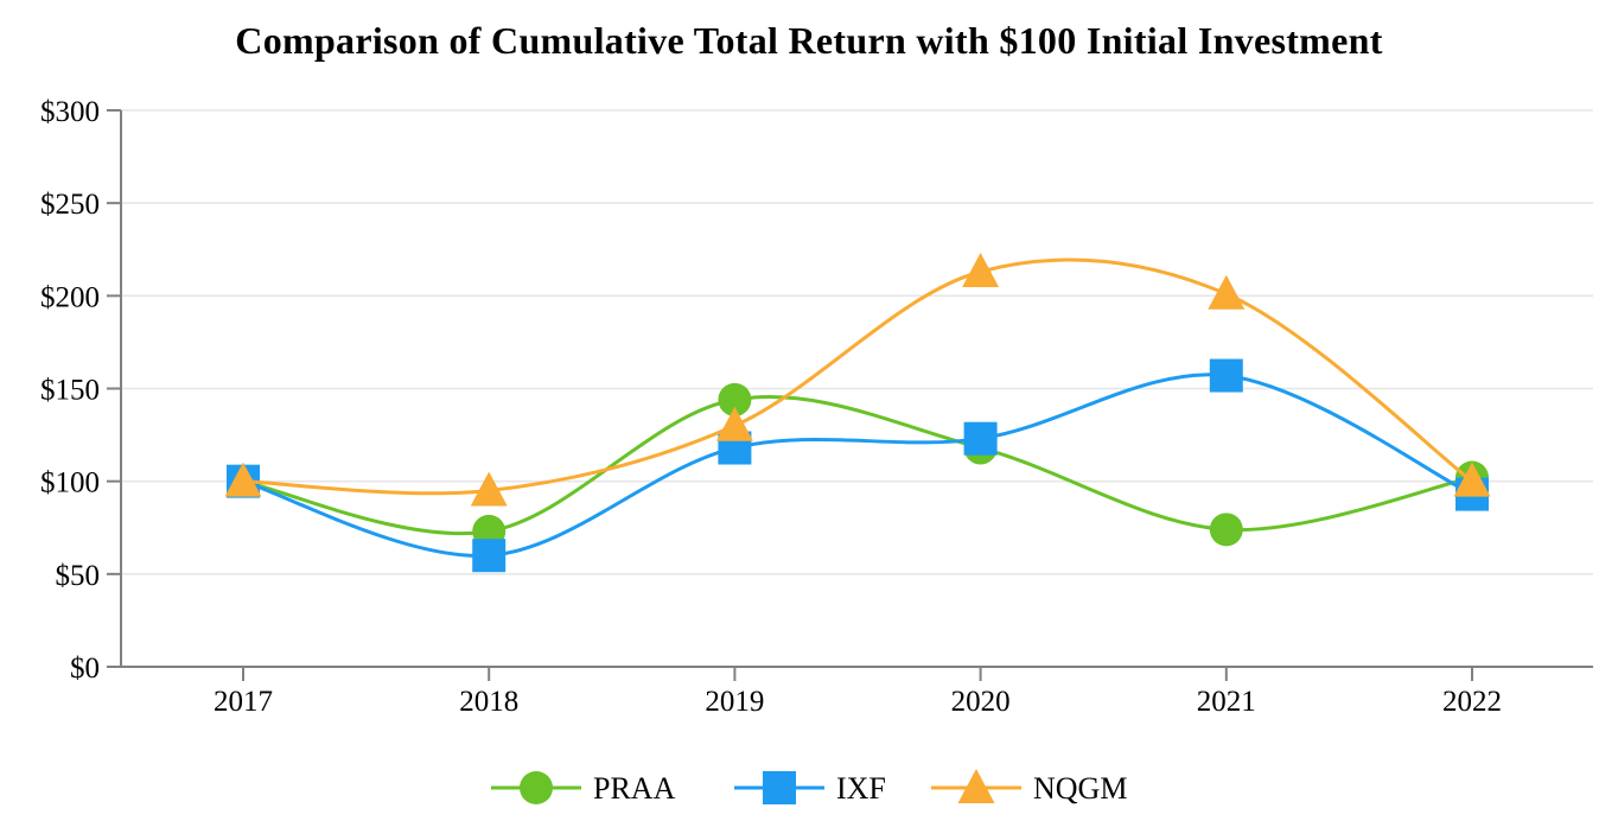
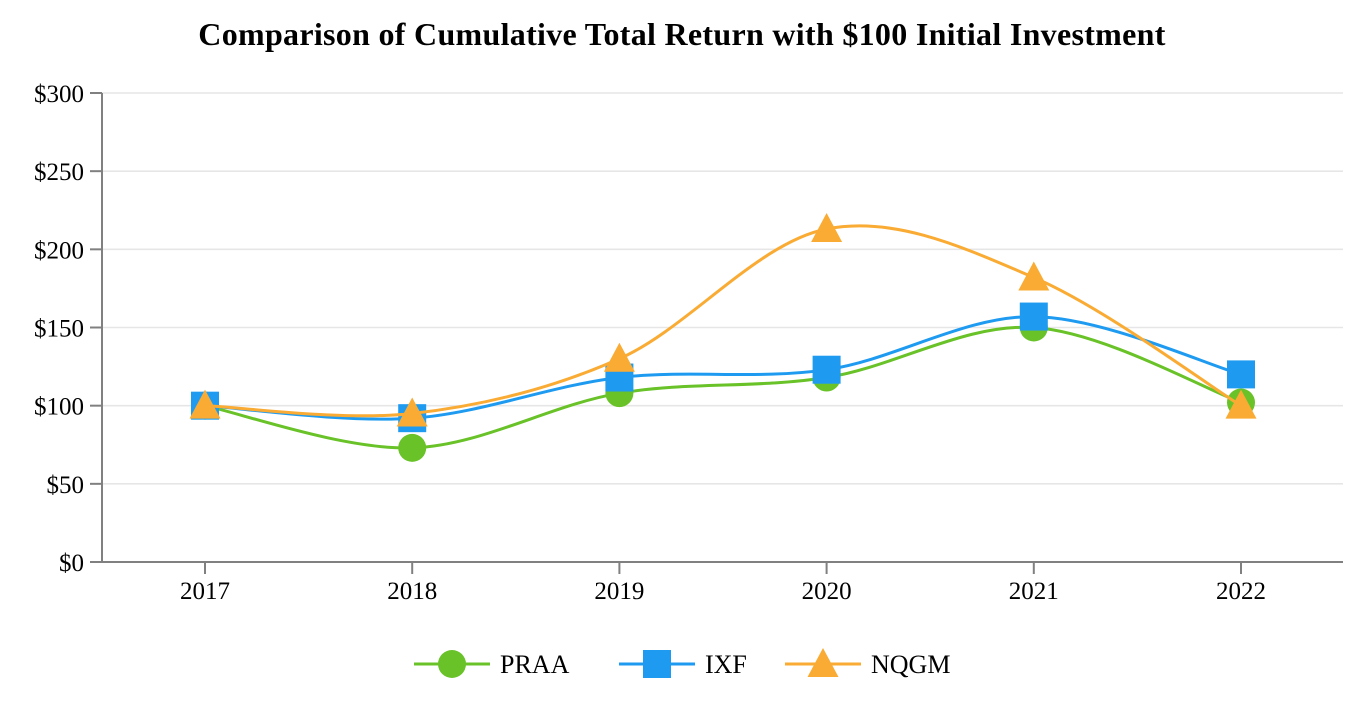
IXF/2018: $60 -> $92
PRAA/2019: $144 -> $108
PRAA/2021: $74 -> $150
NQGM/2021: $201 -> $182
IXF/2022: $93 -> $120
